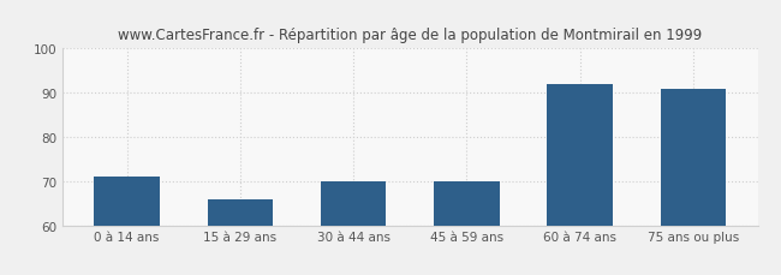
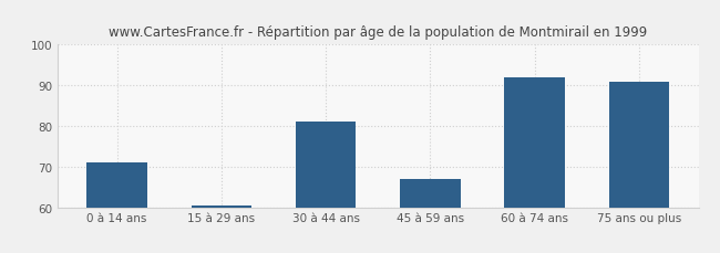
15 à 29 ans: 66.0 -> 60.3
30 à 44 ans: 70.0 -> 81.0
45 à 59 ans: 70.0 -> 67.0
